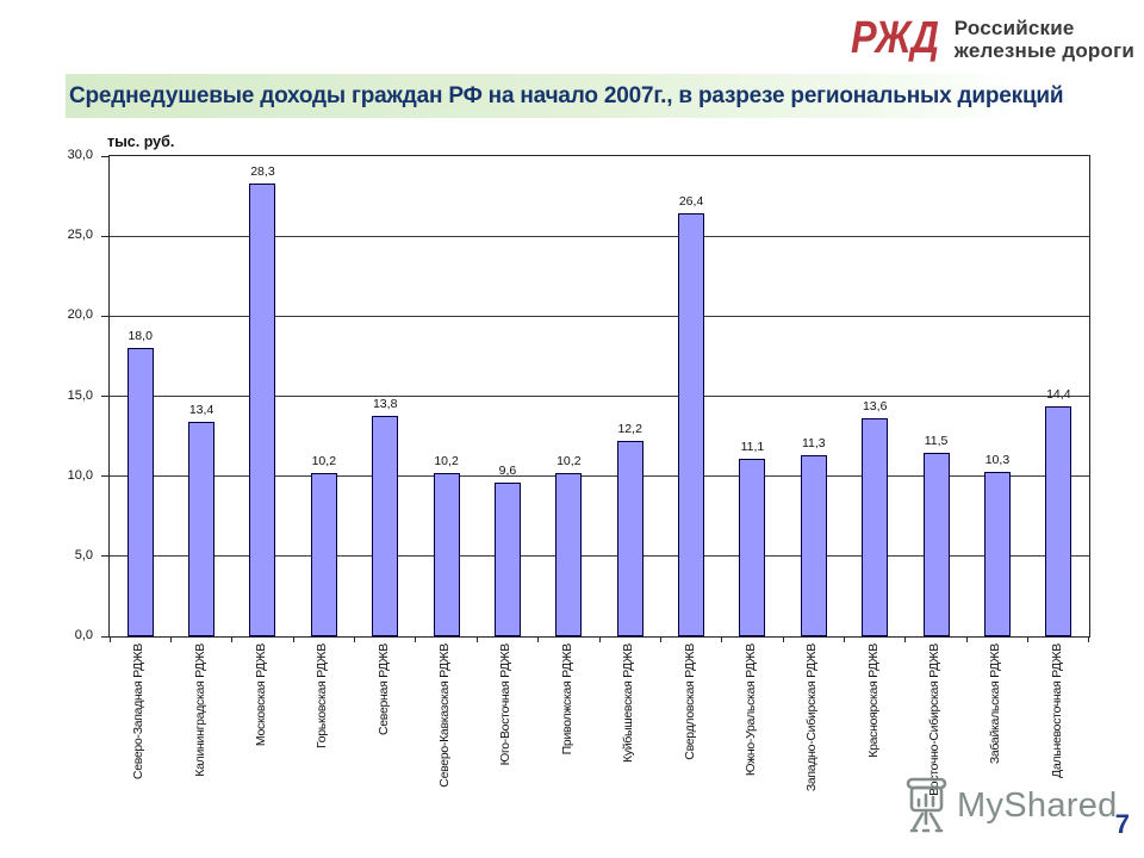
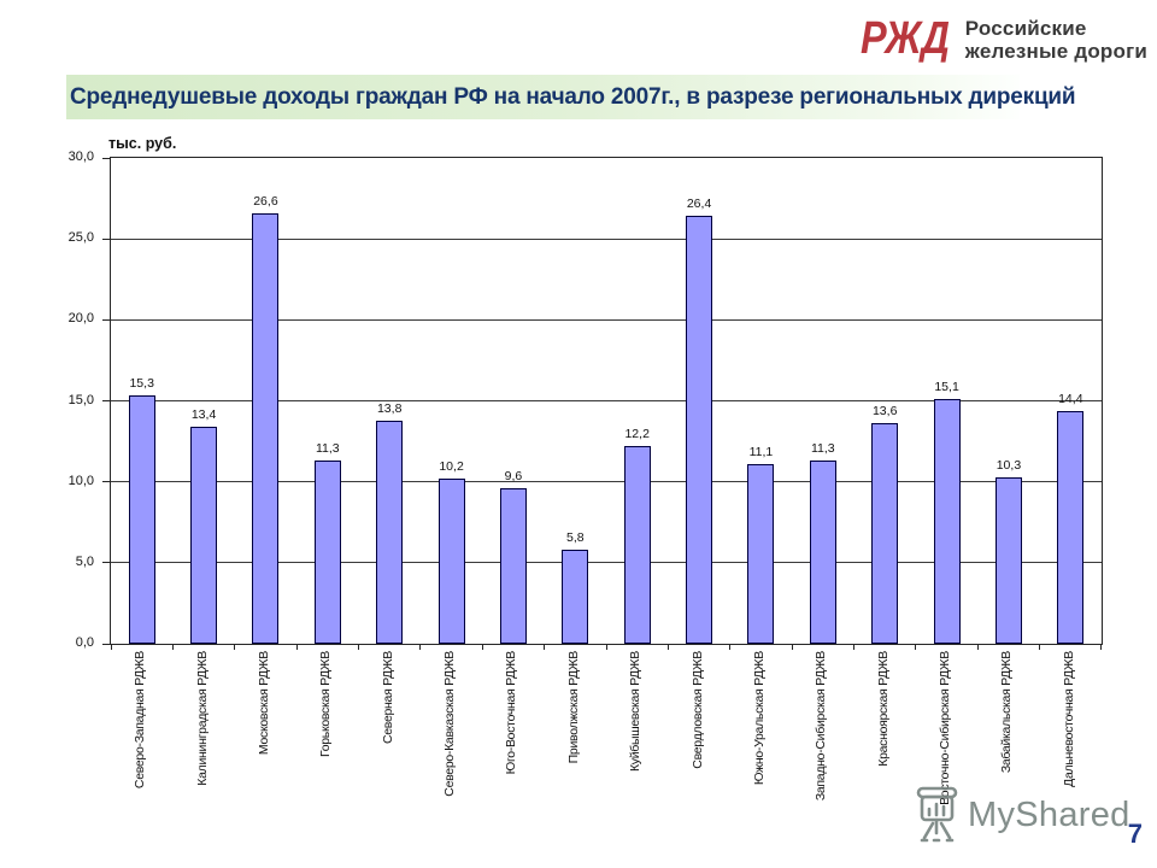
Северо-Западная РДЖВ: 18,0 -> 15,3
Московская РДЖВ: 28,3 -> 26,6
Горьковская РДЖВ: 10,2 -> 11,3
Приволжская РДЖВ: 10,2 -> 5,8
Восточно-Сибирская РДЖВ: 11,5 -> 15,1
